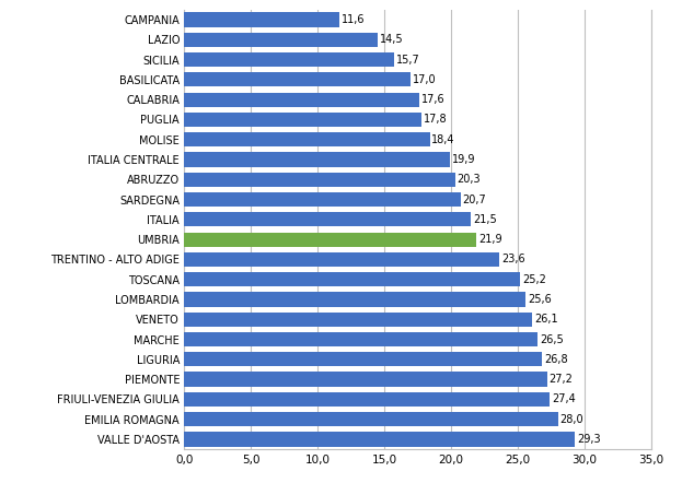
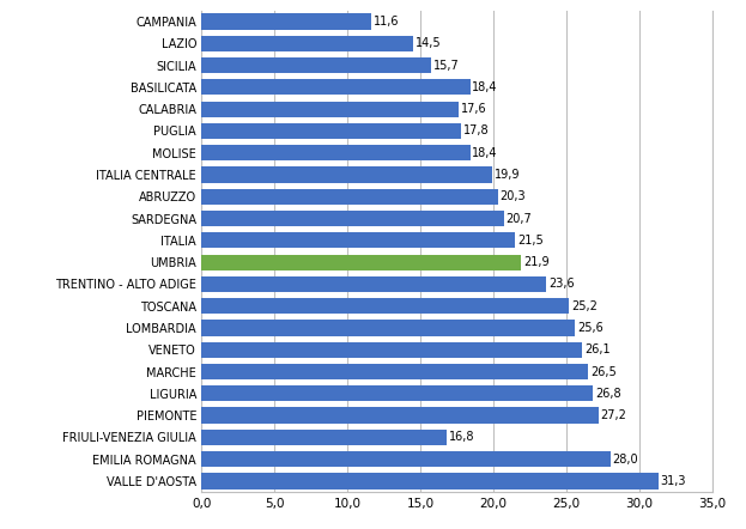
BASILICATA: 17,0 -> 18,4
FRIULI-VENEZIA GIULIA: 27,4 -> 16,8
VALLE D'AOSTA: 29,3 -> 31,3
